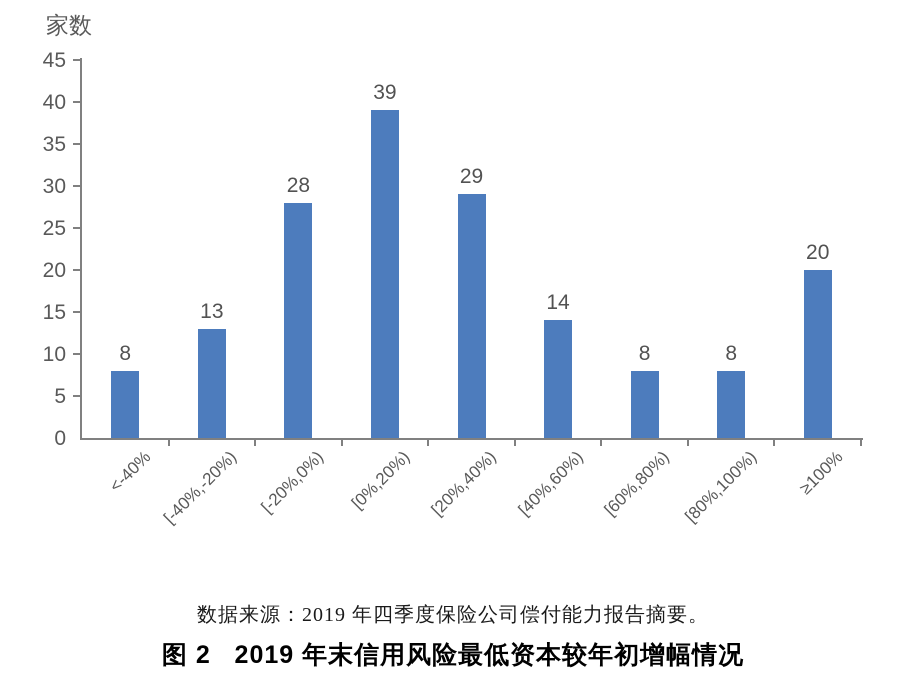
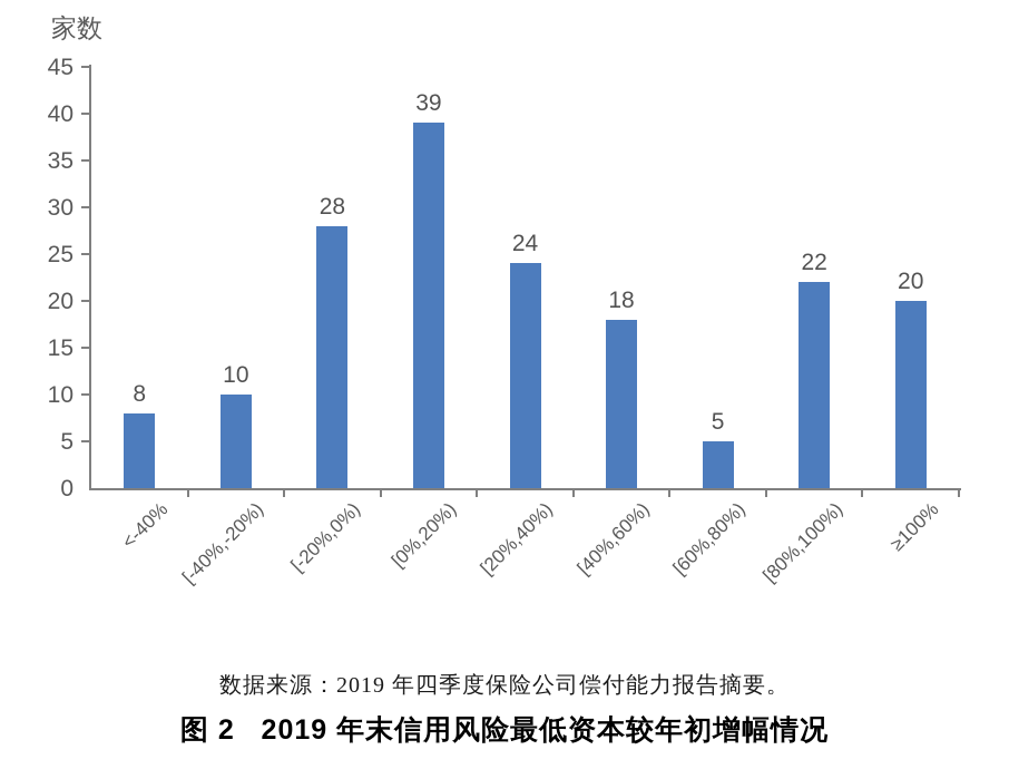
[-40%,-20%): 13 -> 10
[20%,40%): 29 -> 24
[40%,60%): 14 -> 18
[60%,80%): 8 -> 5
[80%,100%): 8 -> 22
